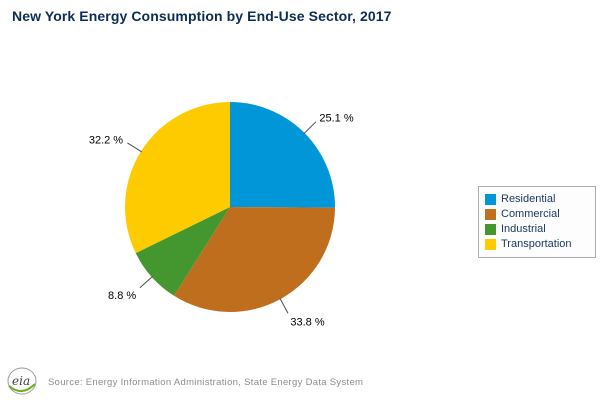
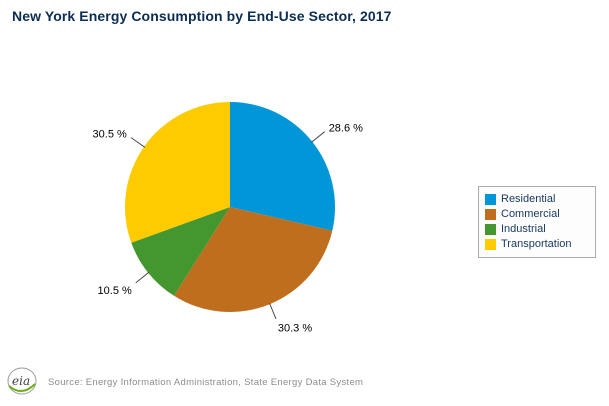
Residential: 25.1 -> 28.6
Commercial: 33.8 -> 30.3
Industrial: 8.8 -> 10.5
Transportation: 32.2 -> 30.5
